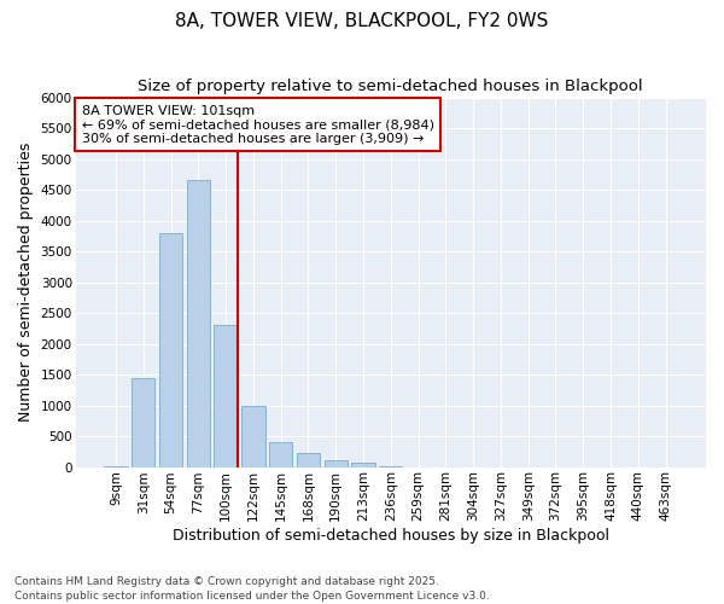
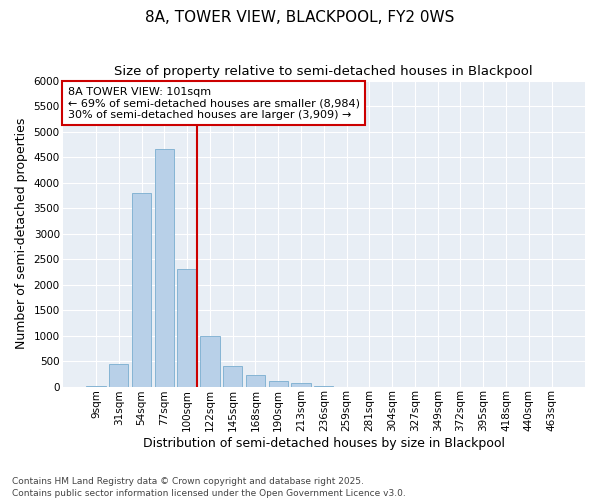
31sqm: 1440 -> 450
